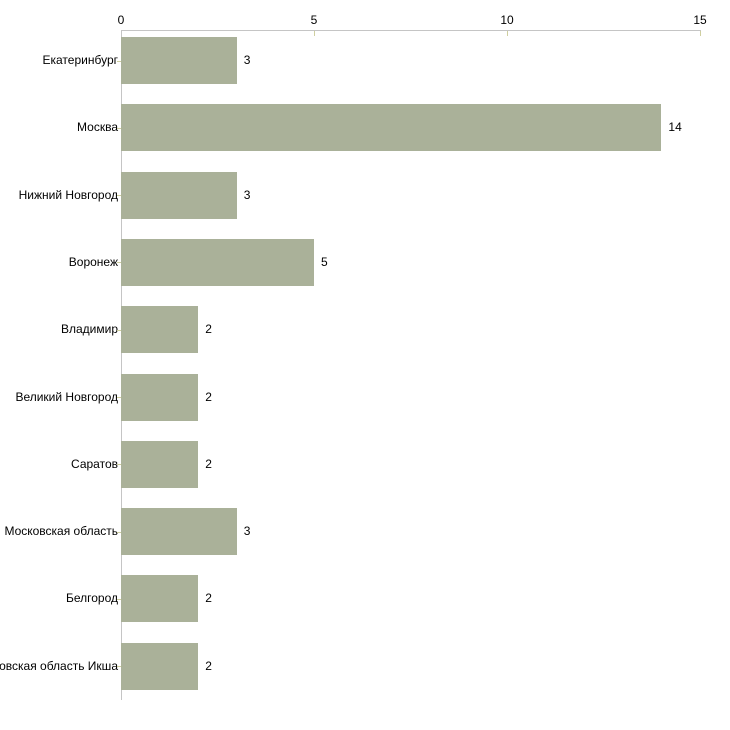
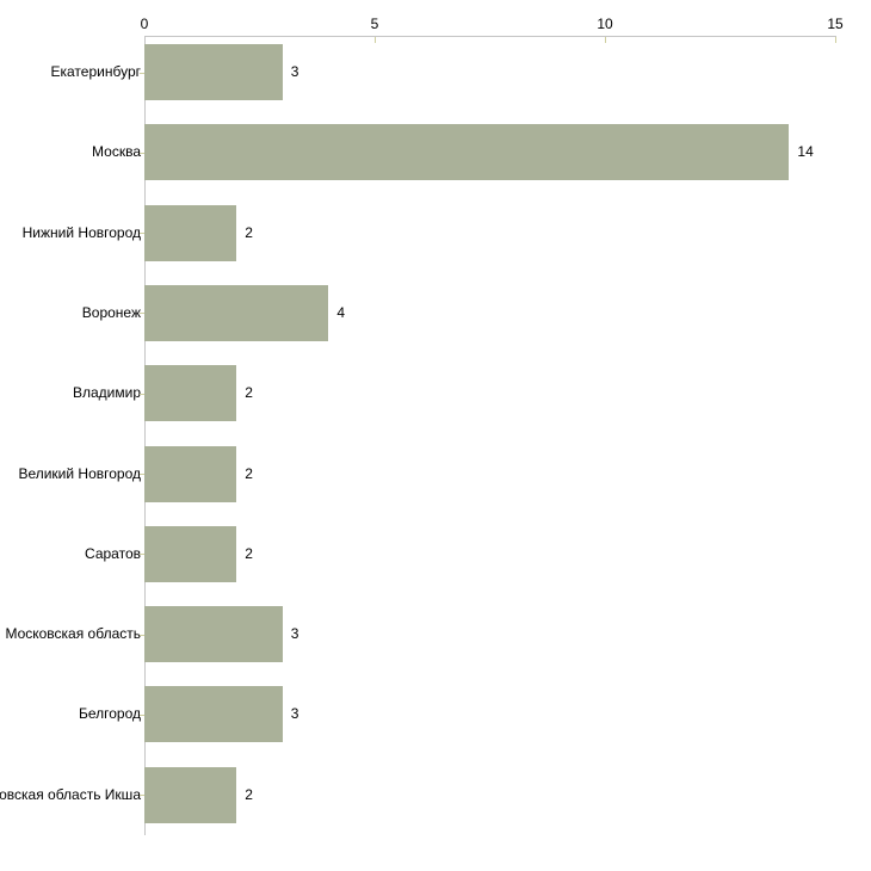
Нижний Новгород: 3 -> 2
Воронеж: 5 -> 4
Белгород: 2 -> 3
